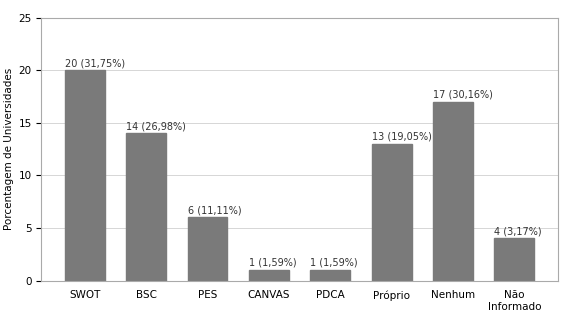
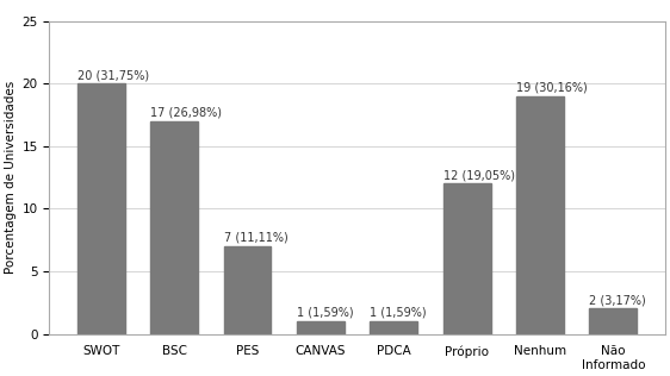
BSC: 14 -> 17
PES: 6 -> 7
Próprio: 13 -> 12
Nenhum: 17 -> 19
Não Informado: 4 -> 2
